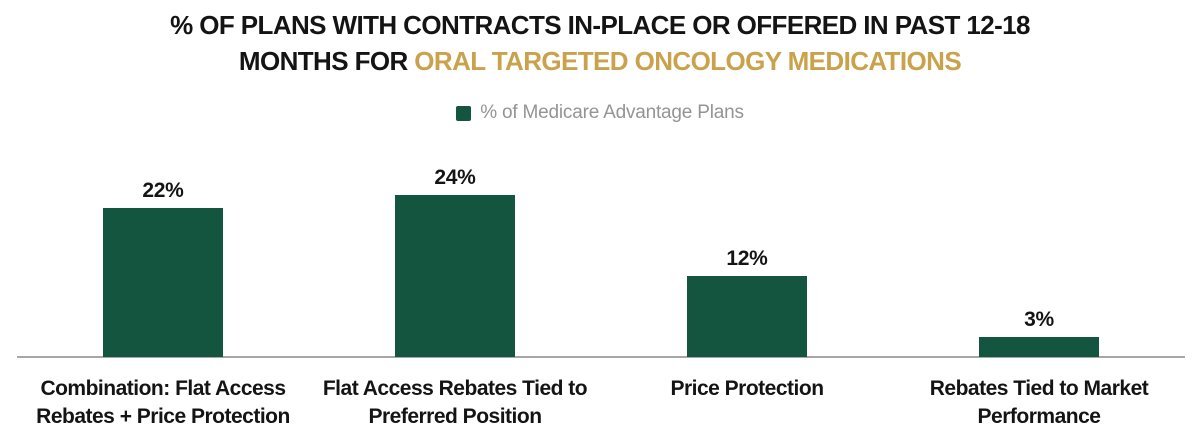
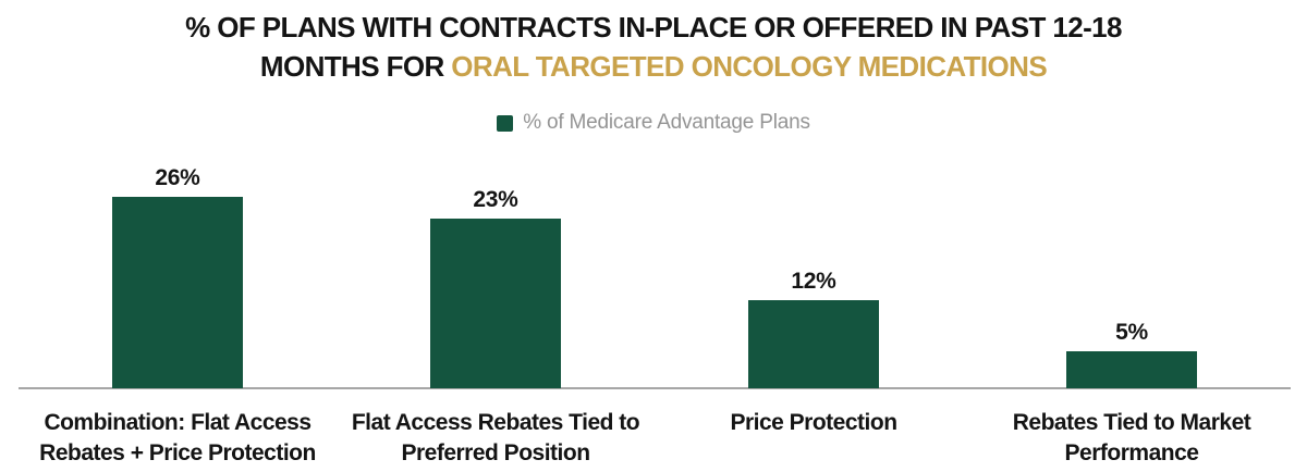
Combination: Flat Access Rebates + Price Protection: 22% -> 26%
Flat Access Rebates Tied to Preferred Position: 24% -> 23%
Rebates Tied to Market Performance: 3% -> 5%
